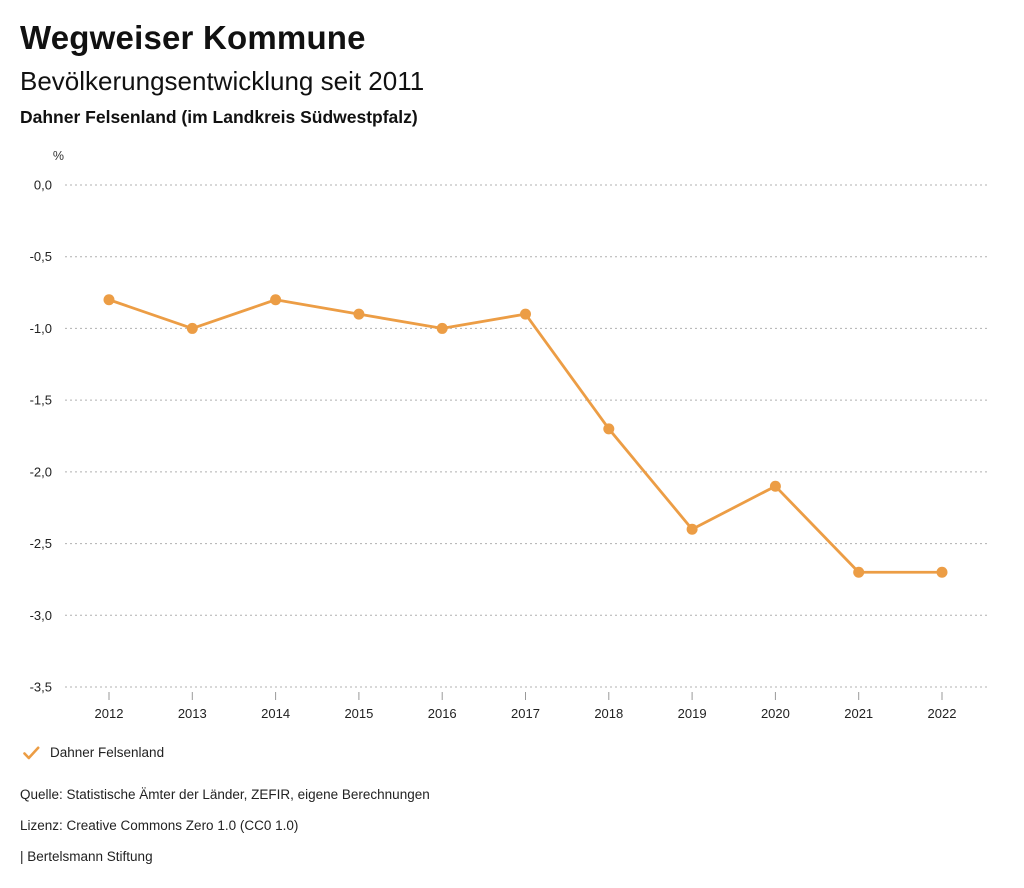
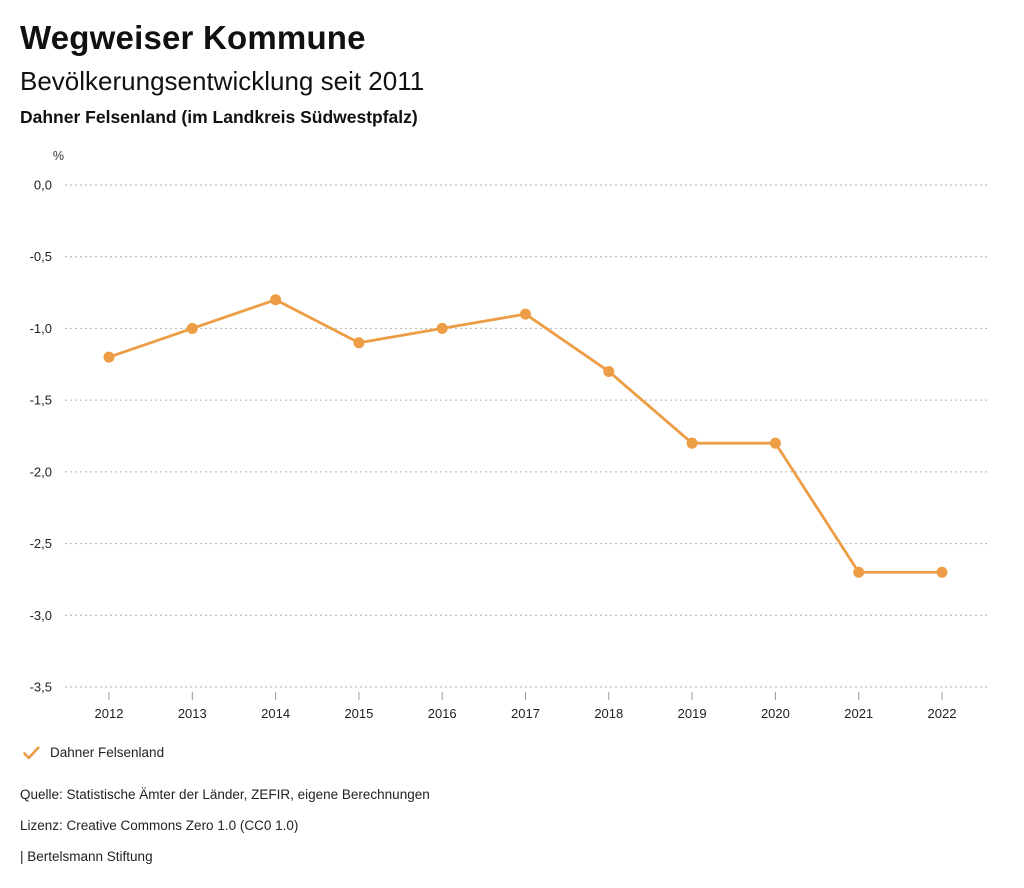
2012: -0,8 -> -1,2
2015: -0,9 -> -1,1
2018: -1,7 -> -1,3
2019: -2,4 -> -1,8
2020: -2,1 -> -1,8
